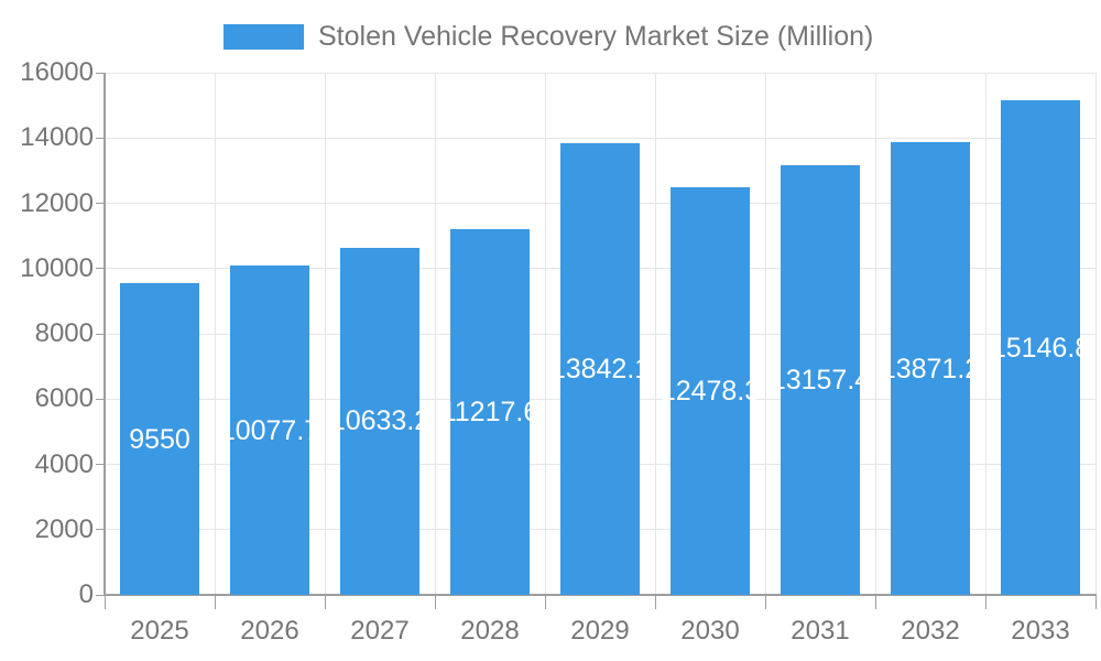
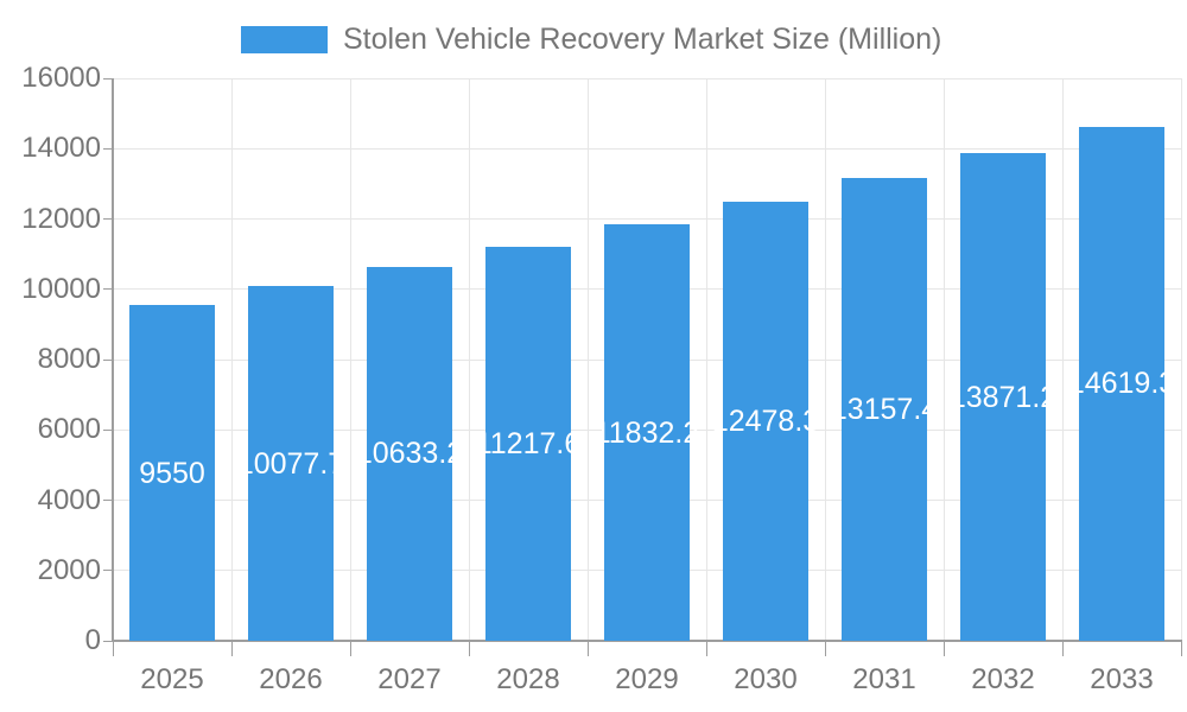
2029: 13842.1 -> 11832.2
2033: 15146.8 -> 14619.3
